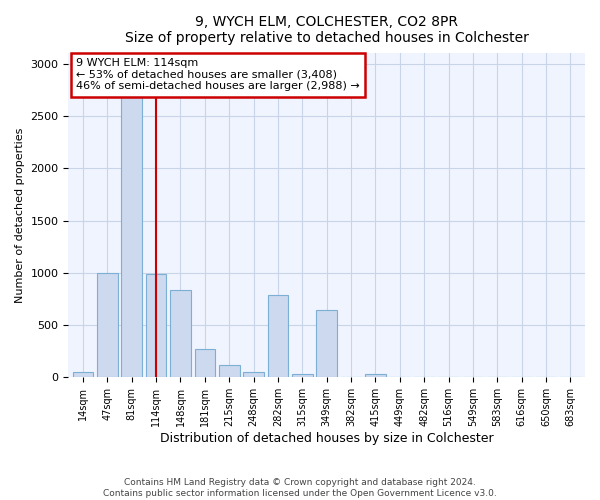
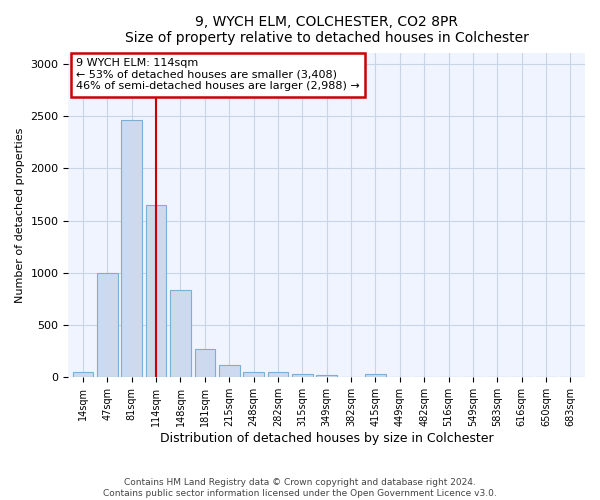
81sqm: 2700 -> 2460
114sqm: 990 -> 1650
282sqm: 790 -> 50
349sqm: 640 -> 20
